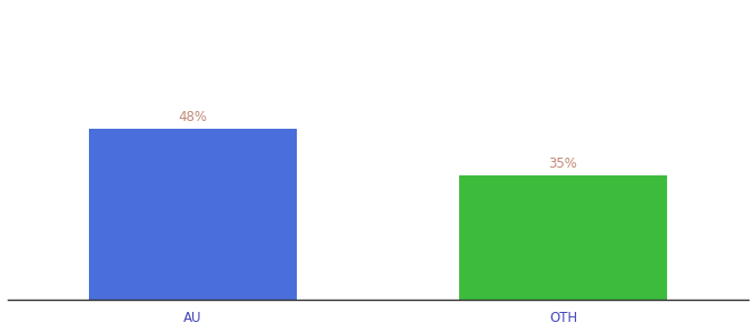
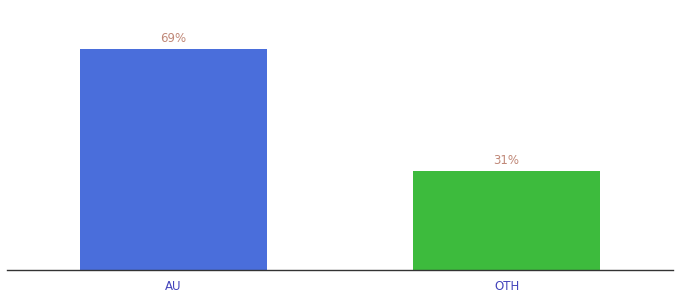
AU: 48% -> 69%
OTH: 35% -> 31%
